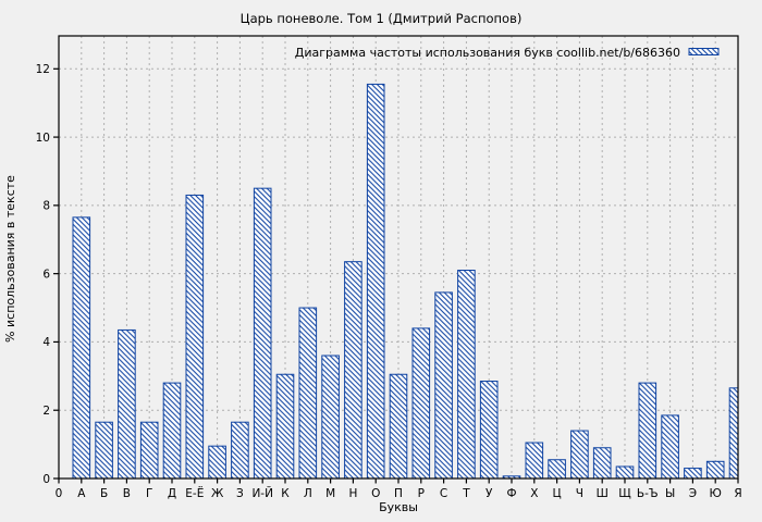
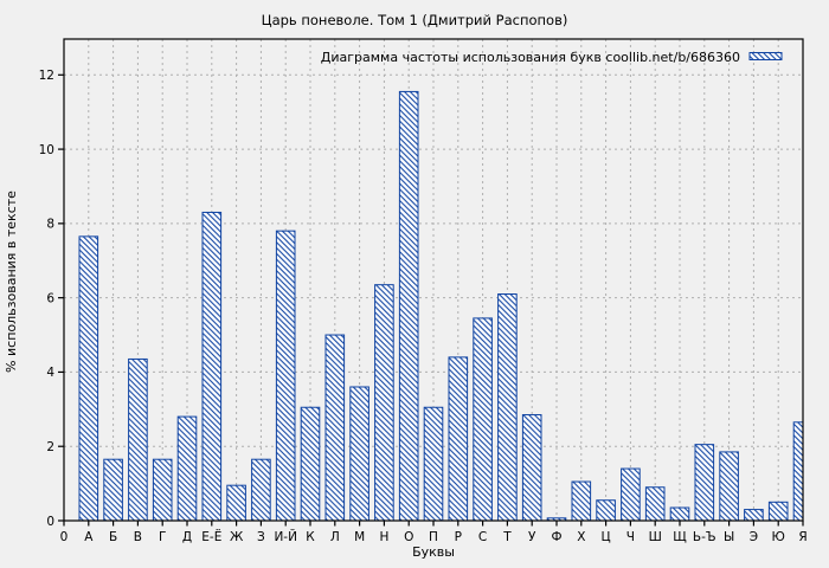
И-Й: 8.5 -> 7.8
Ь-Ъ: 2.8 -> 2.0
